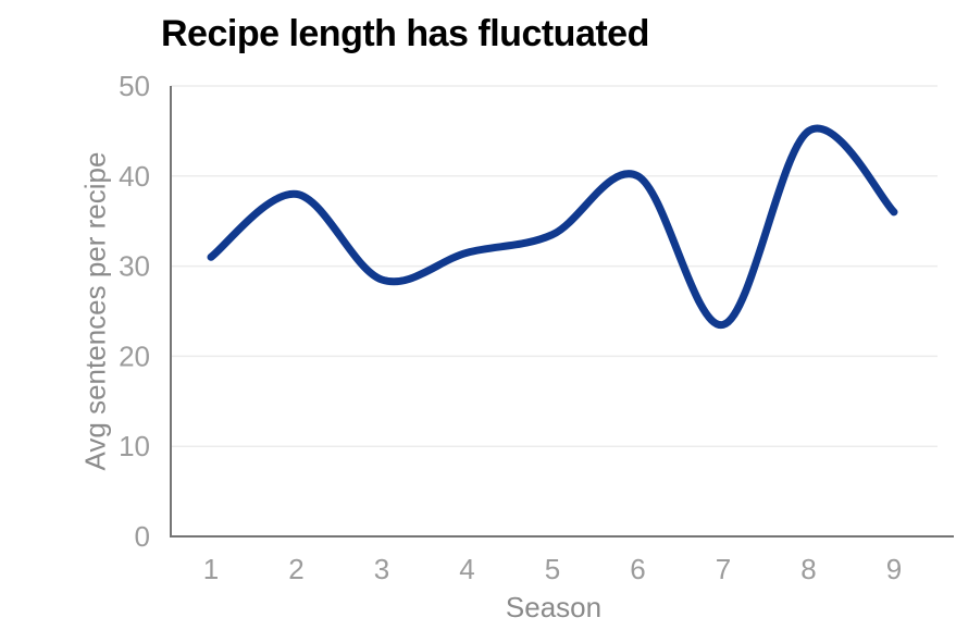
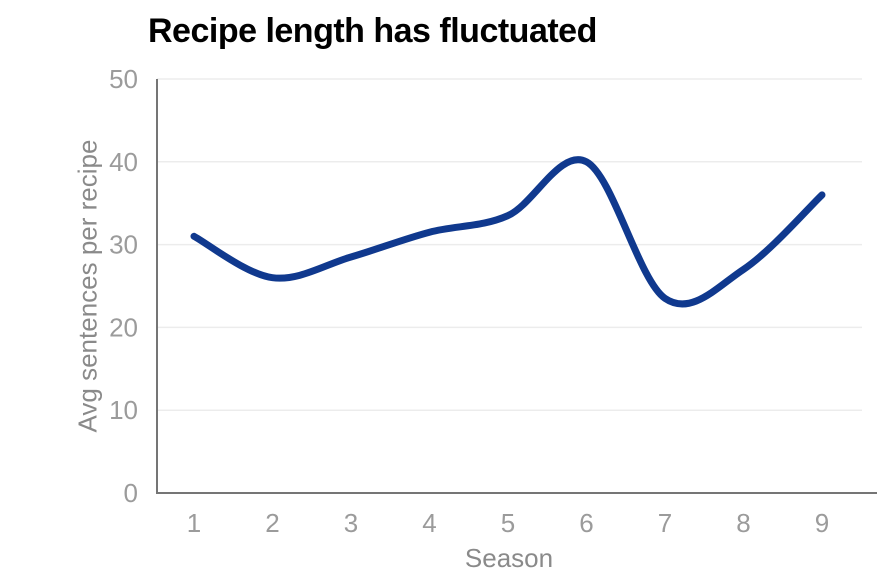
2: 38 -> 26
8: 45 -> 27
